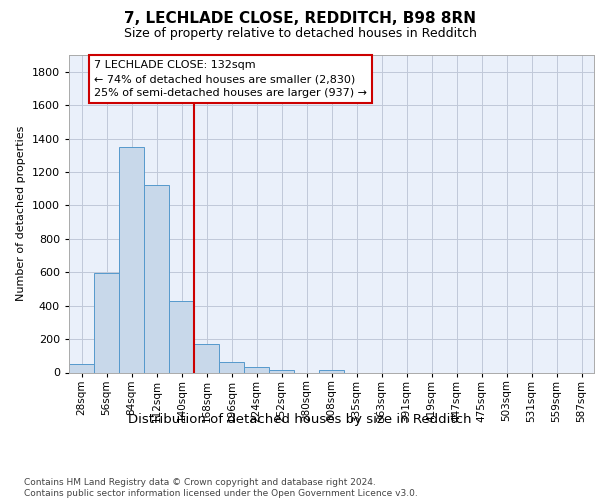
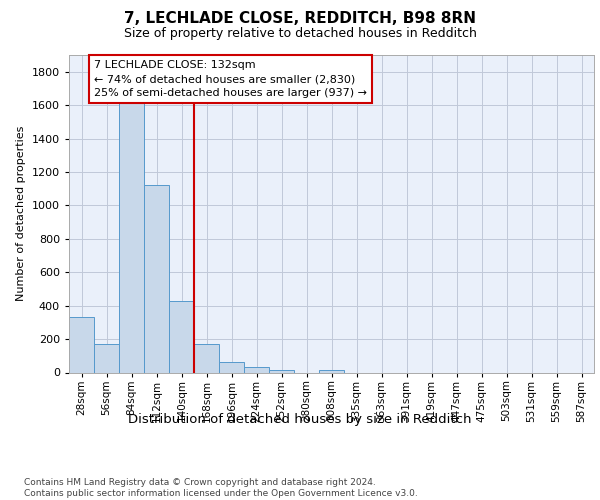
28sqm: 50 -> 330
56sqm: 600 -> 170
84sqm: 1350 -> 1610
